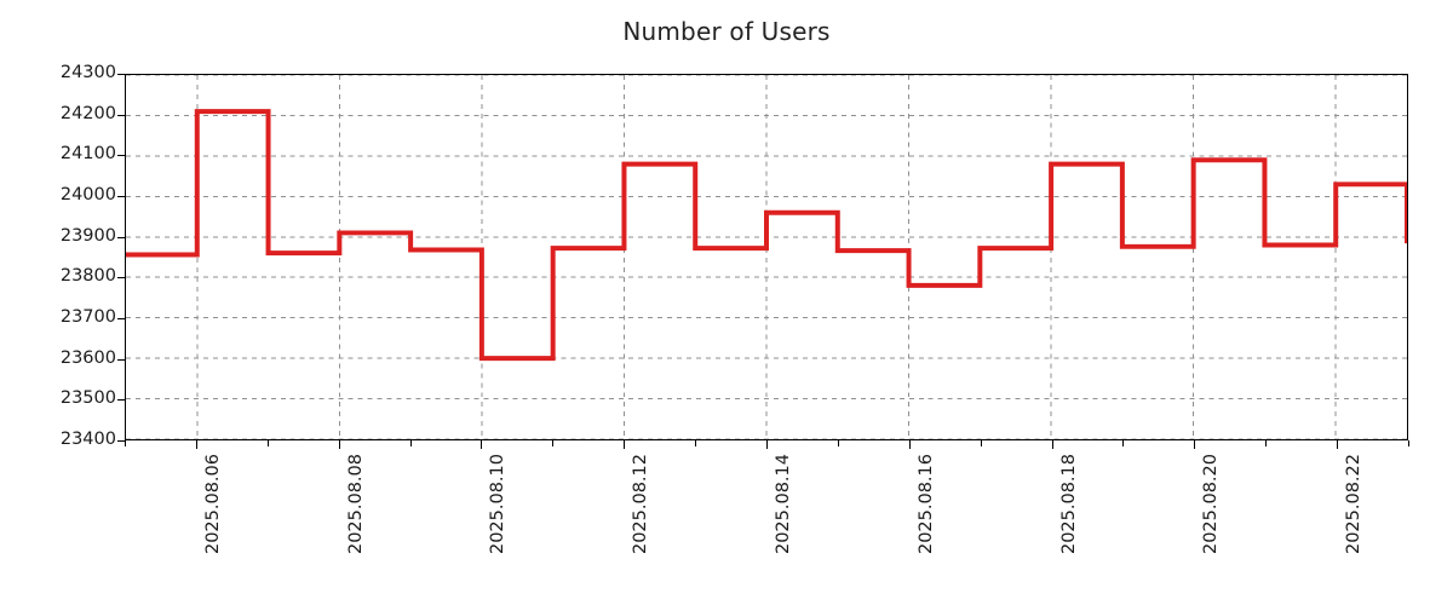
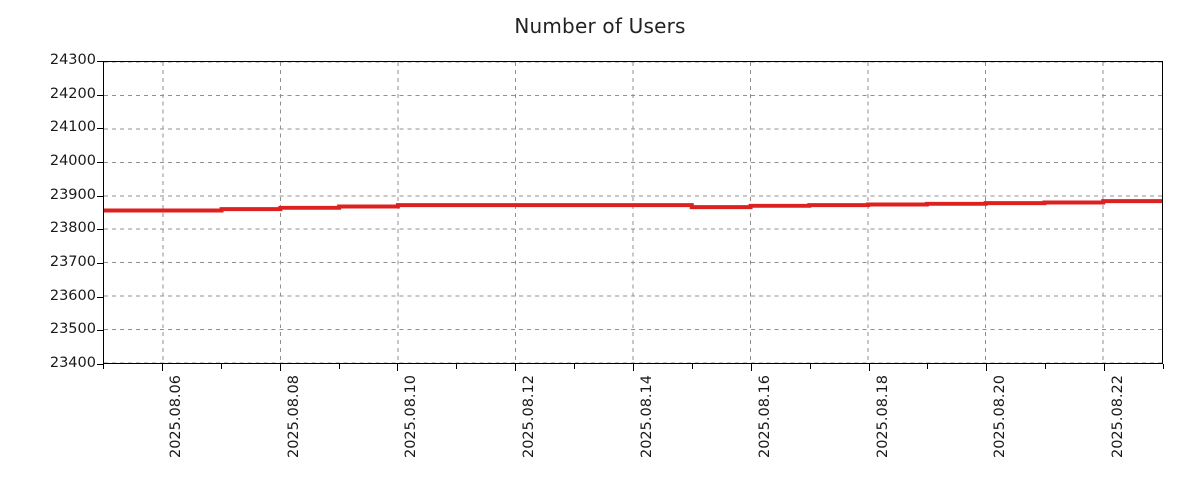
2025.08.06: 24210 -> 23860
2025.08.08: 23910 -> 23860
2025.08.10: 23600 -> 23870
2025.08.12: 24080 -> 23870
2025.08.14: 23960 -> 23870
2025.08.16: 23780 -> 23870
2025.08.18: 24080 -> 23870
2025.08.20: 24090 -> 23880
2025.08.22: 24030 -> 23880
